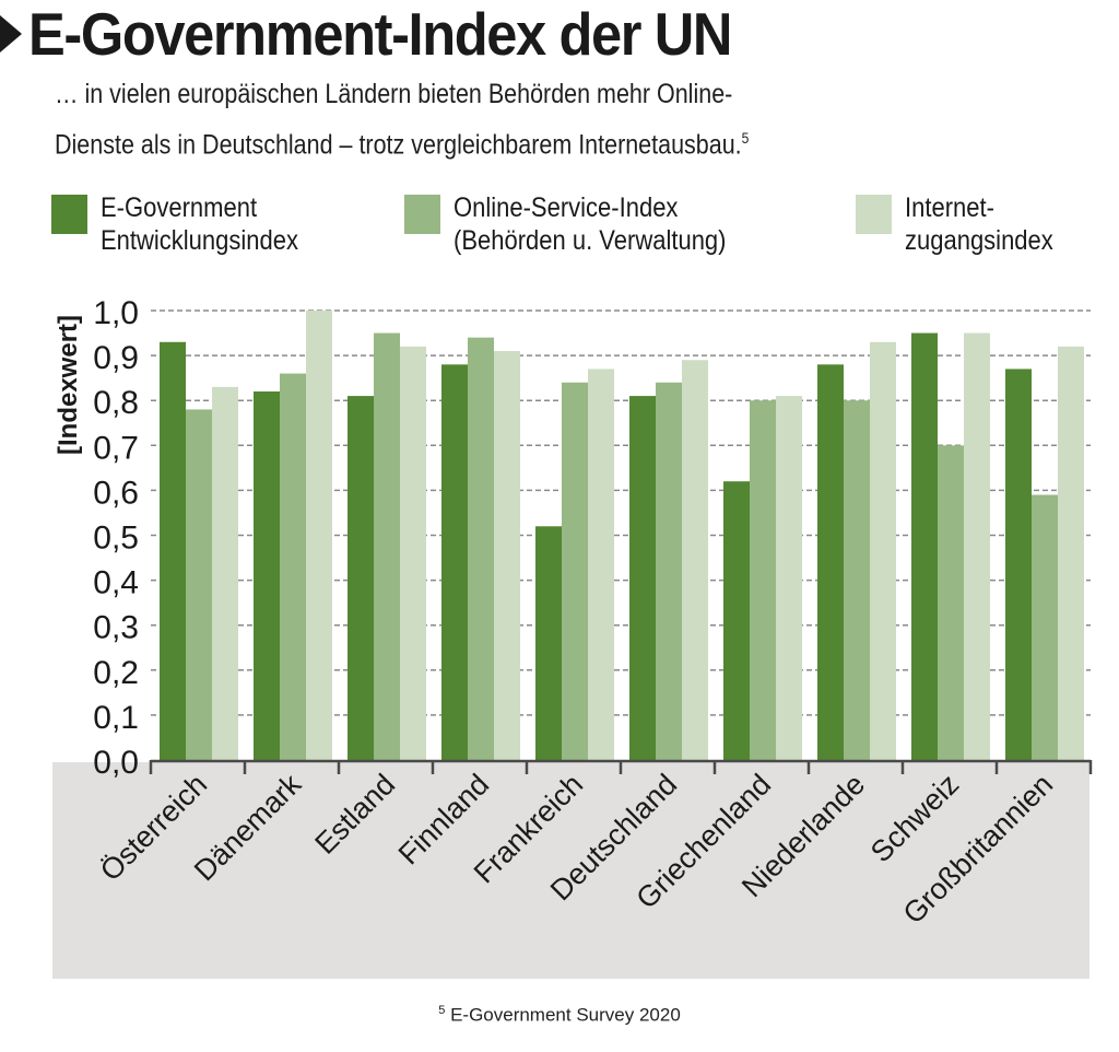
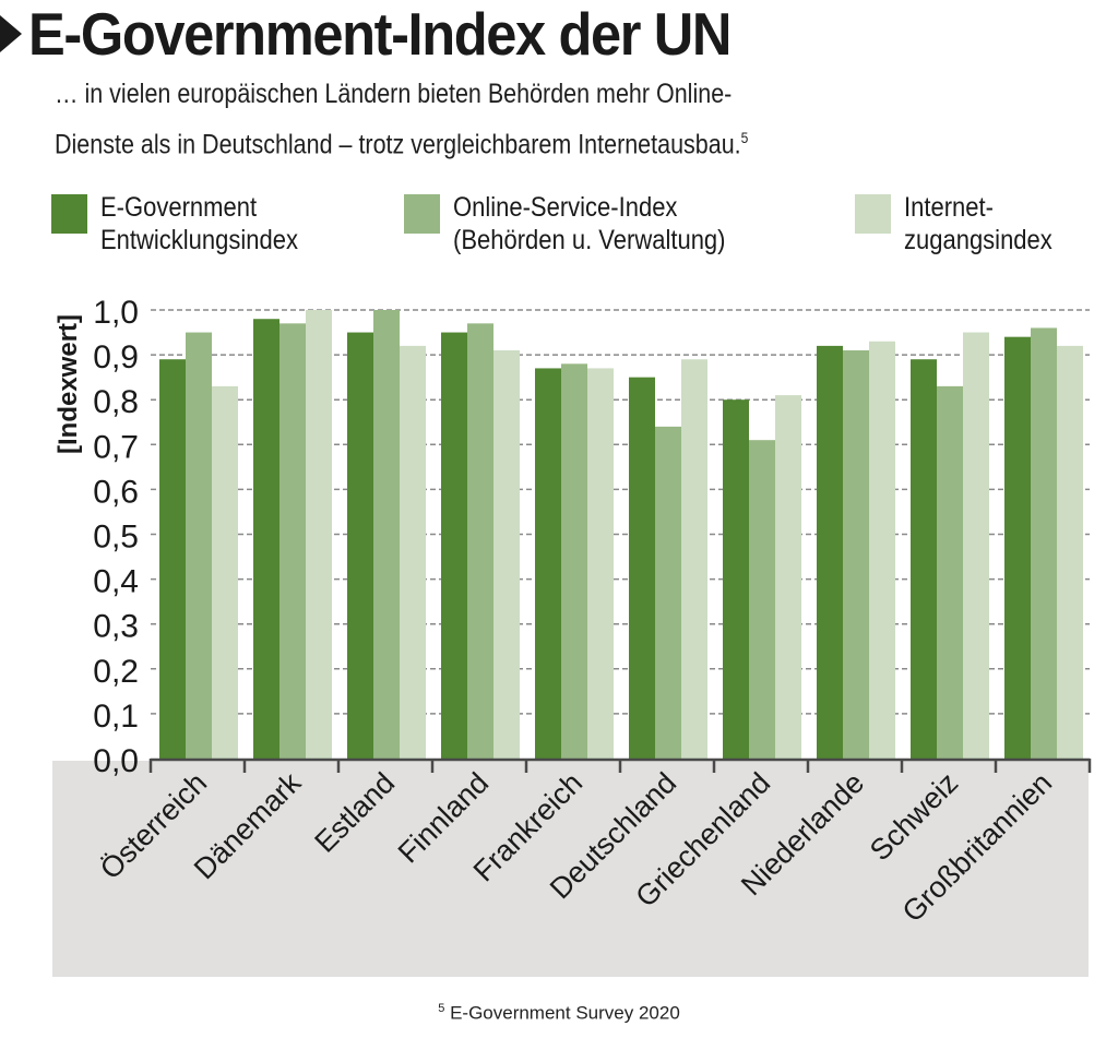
E-Government Entwicklungsindex/Österreich: 0,93 -> 0,89
Online-Service-Index (Behörden u. Verwaltung)/Österreich: 0,78 -> 0,95
E-Government Entwicklungsindex/Dänemark: 0,82 -> 0,98
Online-Service-Index (Behörden u. Verwaltung)/Dänemark: 0,86 -> 0,97
E-Government Entwicklungsindex/Estland: 0,81 -> 0,95
Online-Service-Index (Behörden u. Verwaltung)/Estland: 0,95 -> 1,00
E-Government Entwicklungsindex/Finnland: 0,88 -> 0,95
Online-Service-Index (Behörden u. Verwaltung)/Finnland: 0,94 -> 0,97
E-Government Entwicklungsindex/Frankreich: 0,52 -> 0,87
Online-Service-Index (Behörden u. Verwaltung)/Frankreich: 0,84 -> 0,88
E-Government Entwicklungsindex/Deutschland: 0,81 -> 0,85
Online-Service-Index (Behörden u. Verwaltung)/Deutschland: 0,84 -> 0,74
E-Government Entwicklungsindex/Griechenland: 0,62 -> 0,80
Online-Service-Index (Behörden u. Verwaltung)/Griechenland: 0,80 -> 0,71
E-Government Entwicklungsindex/Niederlande: 0,88 -> 0,92
Online-Service-Index (Behörden u. Verwaltung)/Niederlande: 0,80 -> 0,91
E-Government Entwicklungsindex/Schweiz: 0,95 -> 0,89
Online-Service-Index (Behörden u. Verwaltung)/Schweiz: 0,70 -> 0,83
E-Government Entwicklungsindex/Großbritannien: 0,87 -> 0,94
Online-Service-Index (Behörden u. Verwaltung)/Großbritannien: 0,59 -> 0,96
